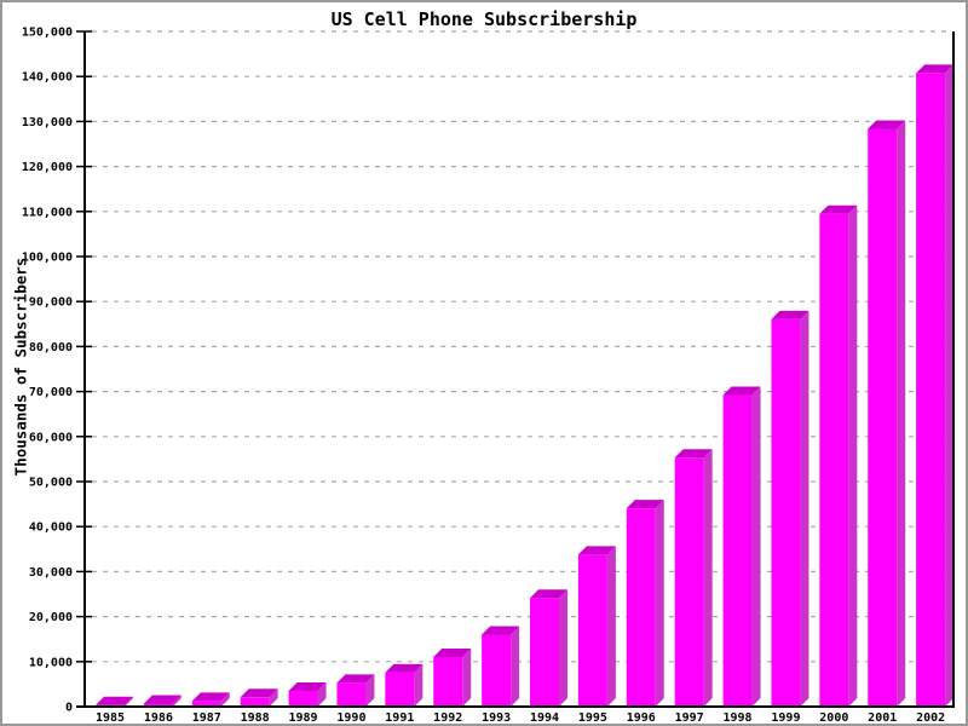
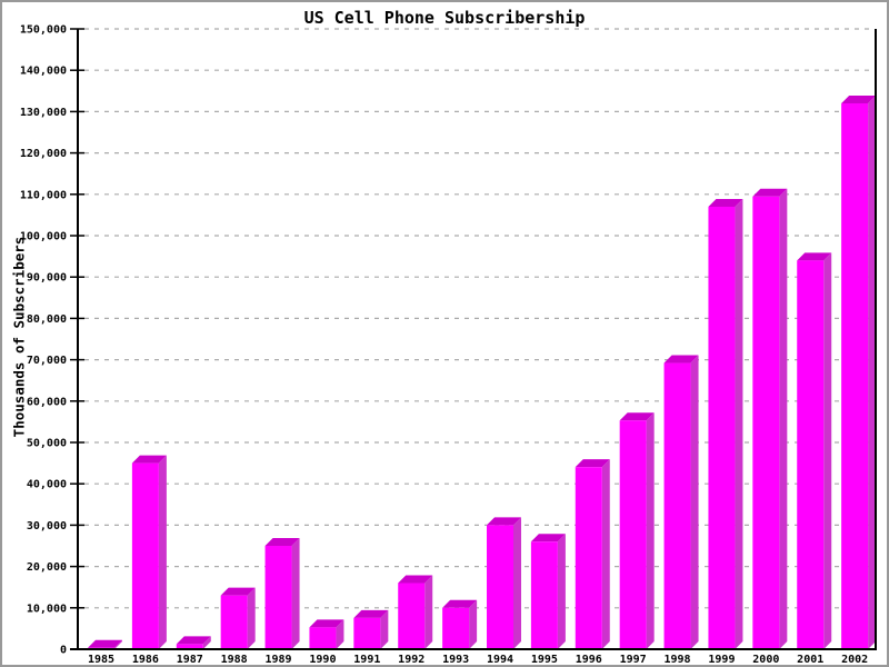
1986: 1000 -> 45000
1988: 2000 -> 13000
1989: 4000 -> 25000
1992: 11000 -> 16000
1993: 16000 -> 10000
1994: 24000 -> 30000
1995: 34000 -> 26000
1999: 86000 -> 107000
2001: 128000 -> 94000
2002: 141000 -> 132000
